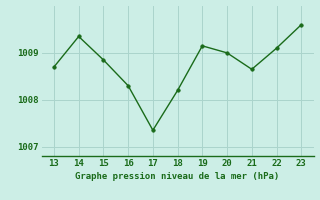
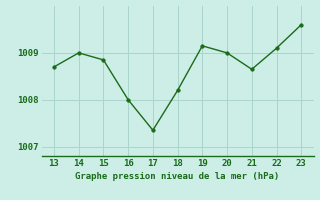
14: 1009.35 -> 1009.00
16: 1008.30 -> 1008.00
